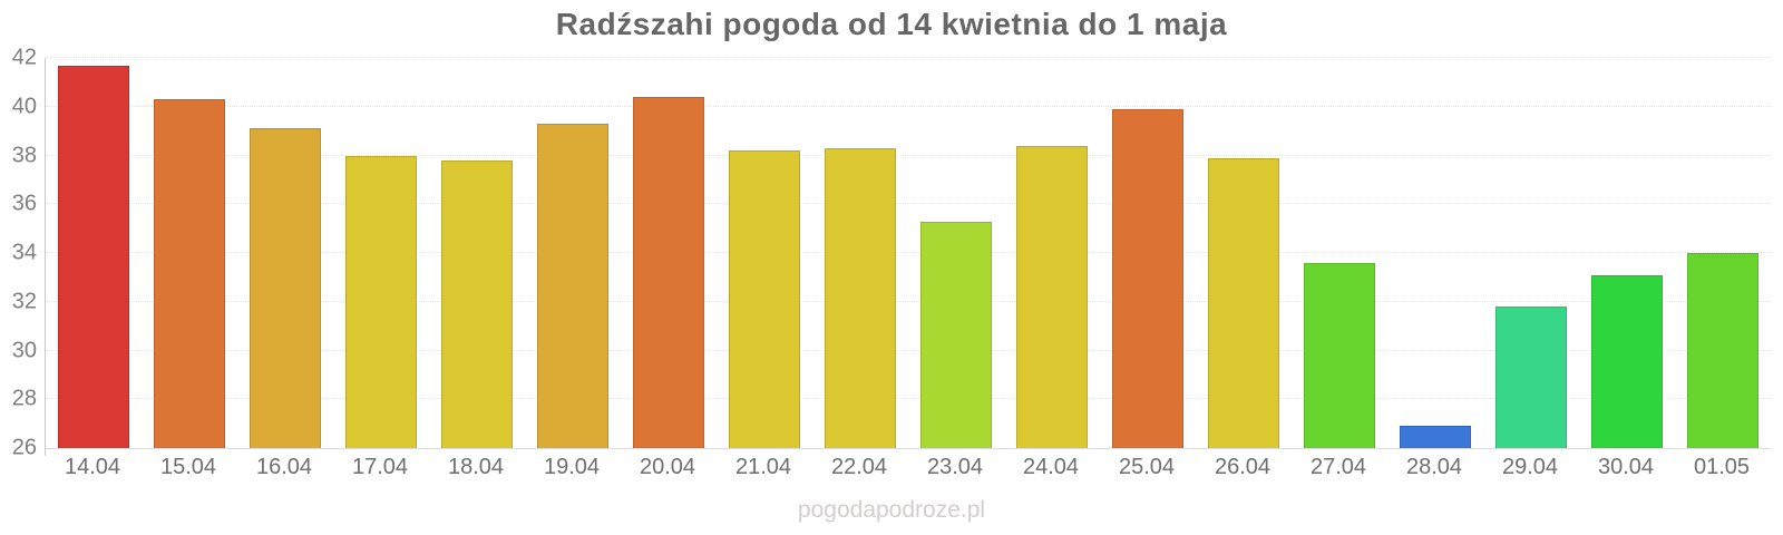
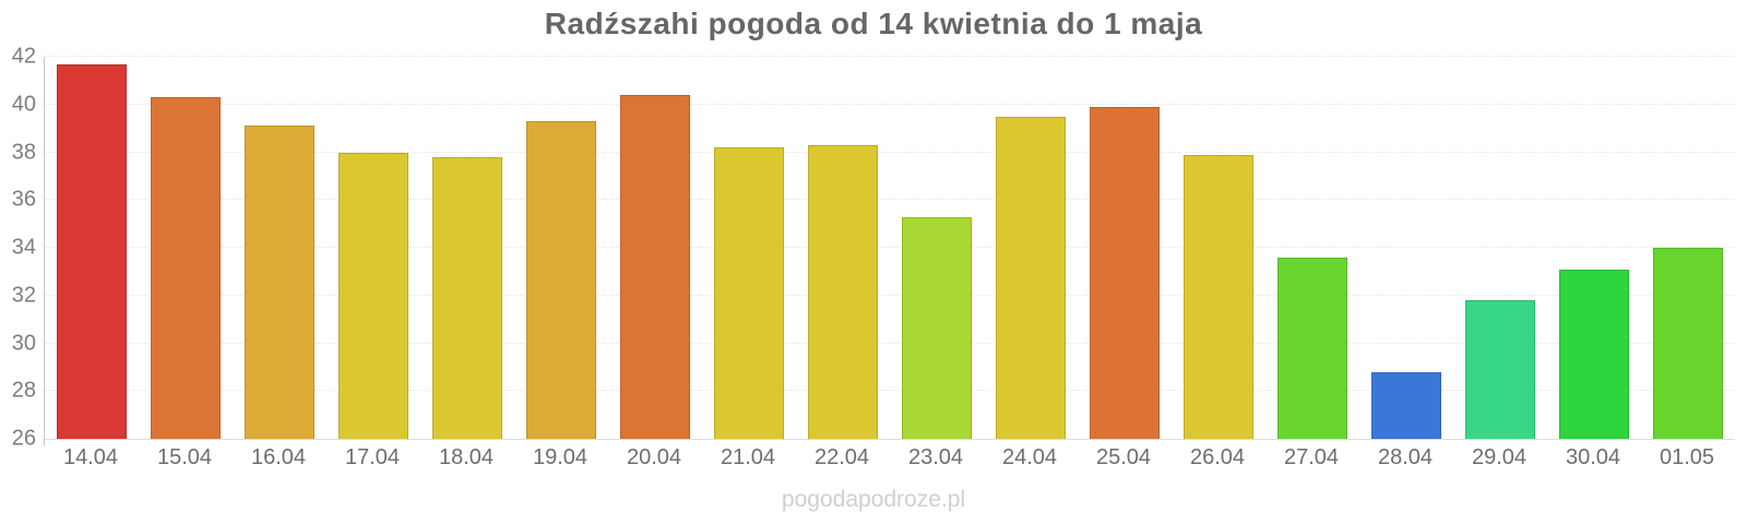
24.04: 38.4 -> 39.5
28.04: 26.9 -> 28.8
